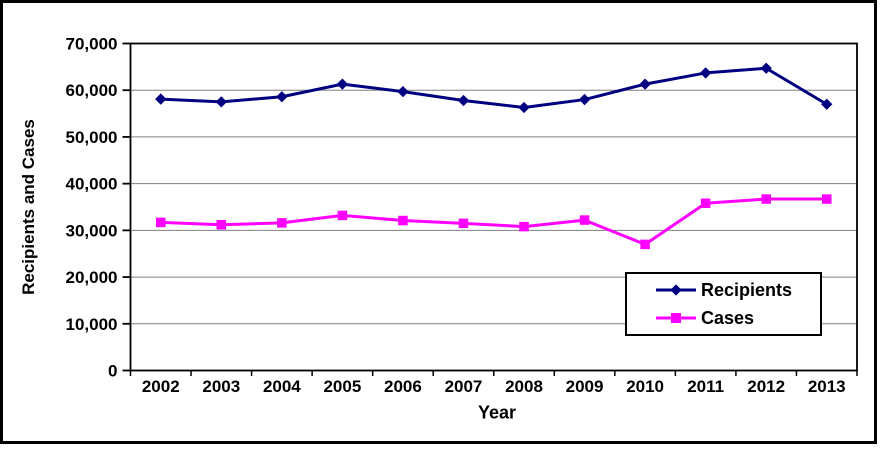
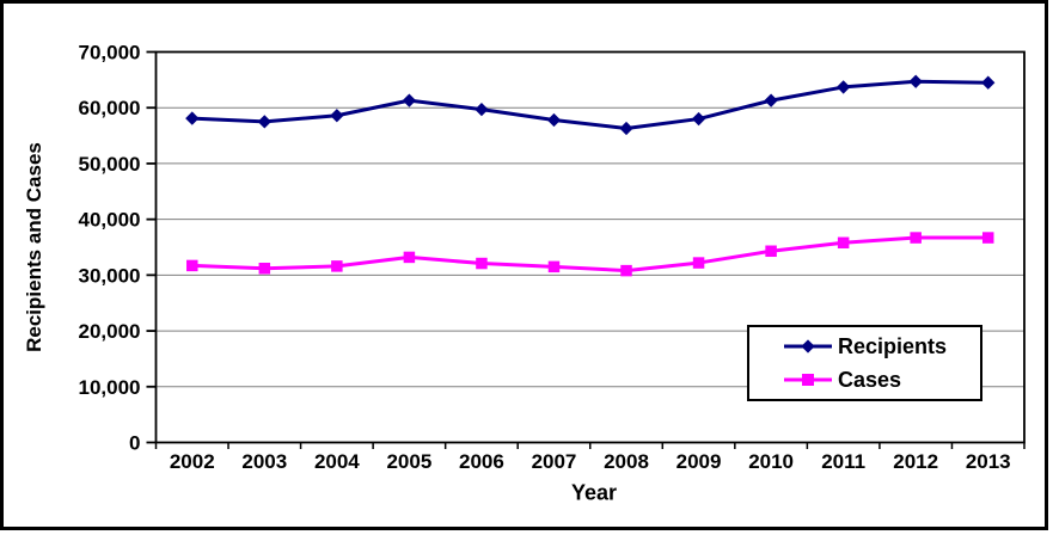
Cases/2010: 27000 -> 34000
Recipients/2013: 57000 -> 64000
